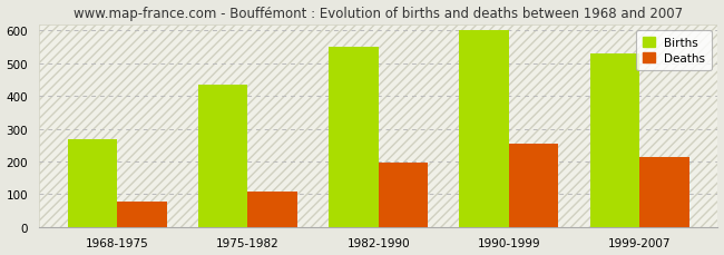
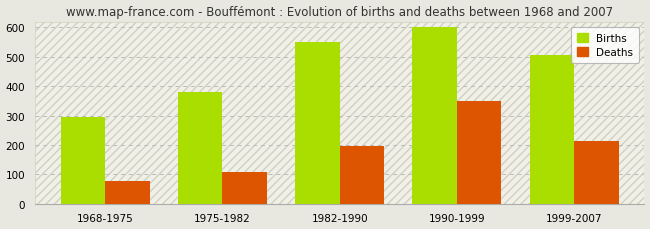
Births/1968-1975: 268 -> 295
Births/1975-1982: 435 -> 380
Deaths/1990-1999: 255 -> 350
Births/1999-2007: 530 -> 505
